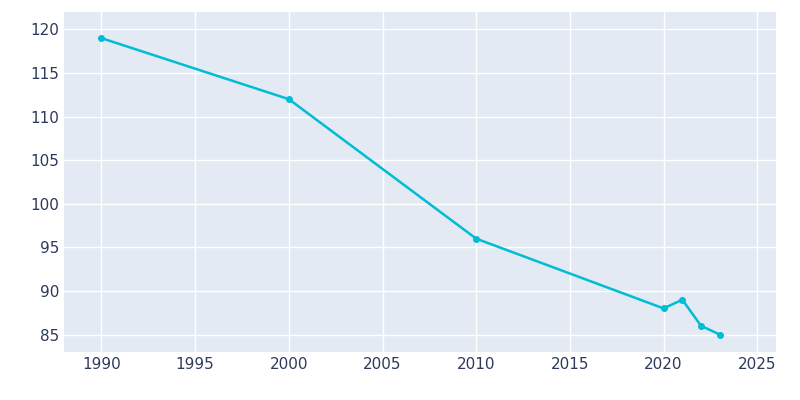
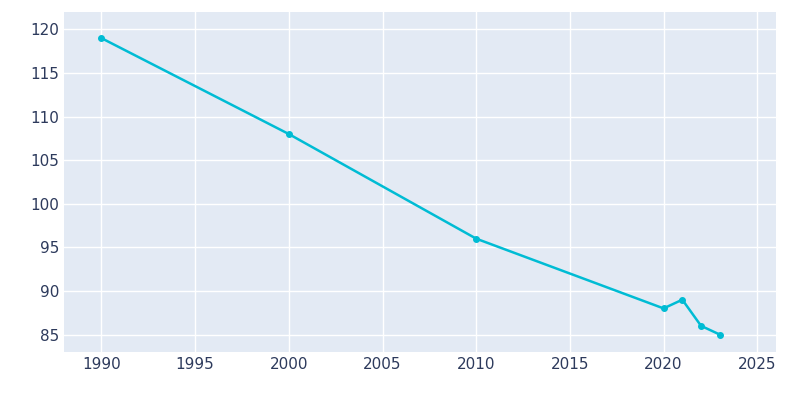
2000: 112 -> 108
